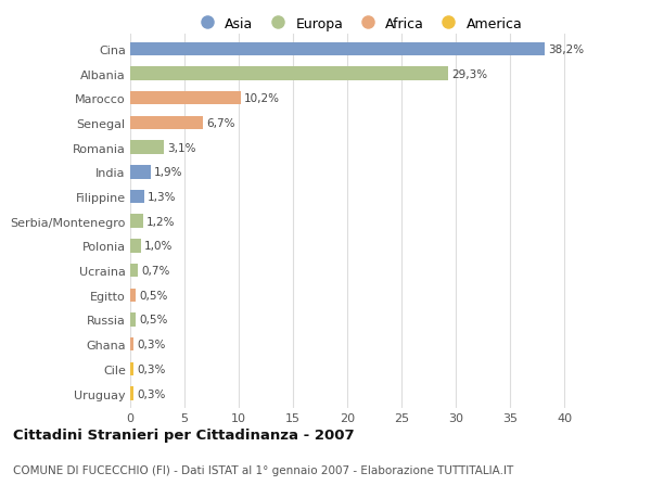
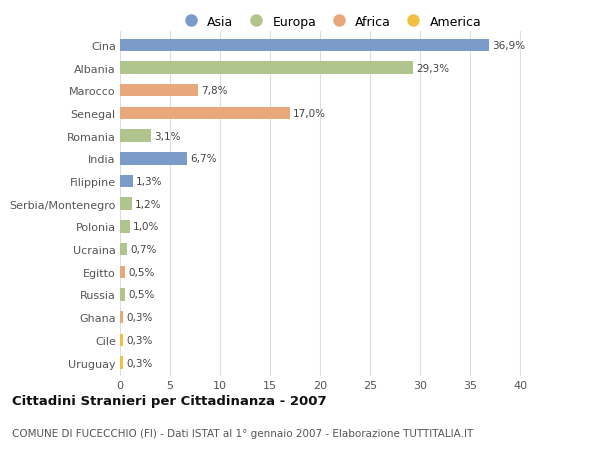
Cina: 38,2% -> 36,9%
Marocco: 10,2% -> 7,8%
Senegal: 6,7% -> 17,0%
India: 1,9% -> 6,7%
